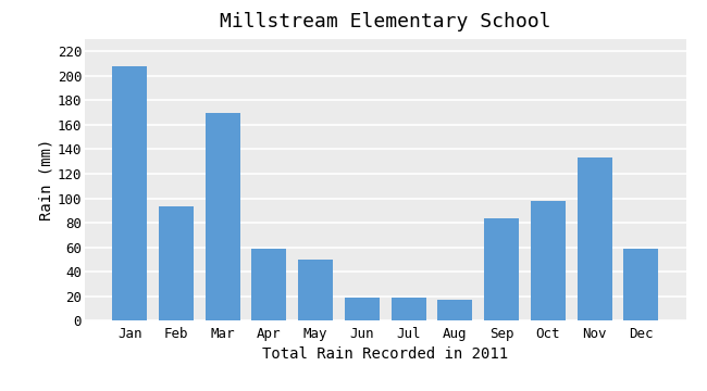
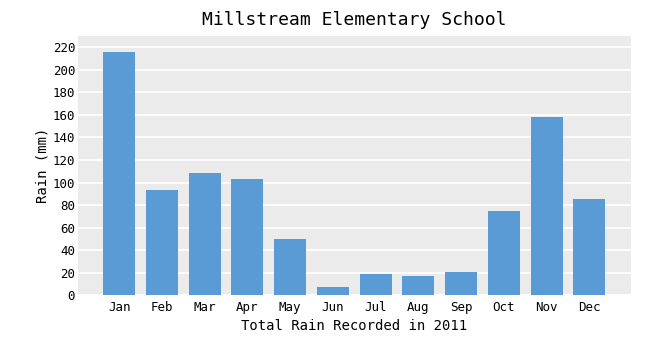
Jan: 208 -> 216
Mar: 170 -> 108
Apr: 59 -> 103
Jun: 19 -> 7
Sep: 84 -> 21
Oct: 98 -> 75
Nov: 133 -> 158
Dec: 59 -> 85
